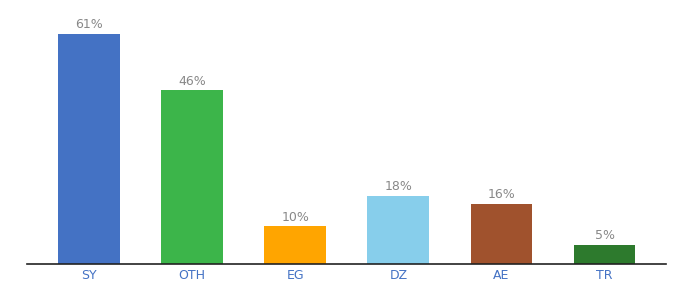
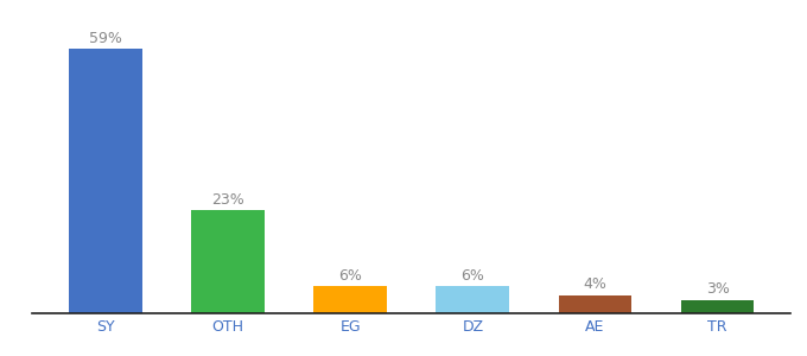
SY: 61% -> 59%
OTH: 46% -> 23%
EG: 10% -> 6%
DZ: 18% -> 6%
AE: 16% -> 4%
TR: 5% -> 3%
